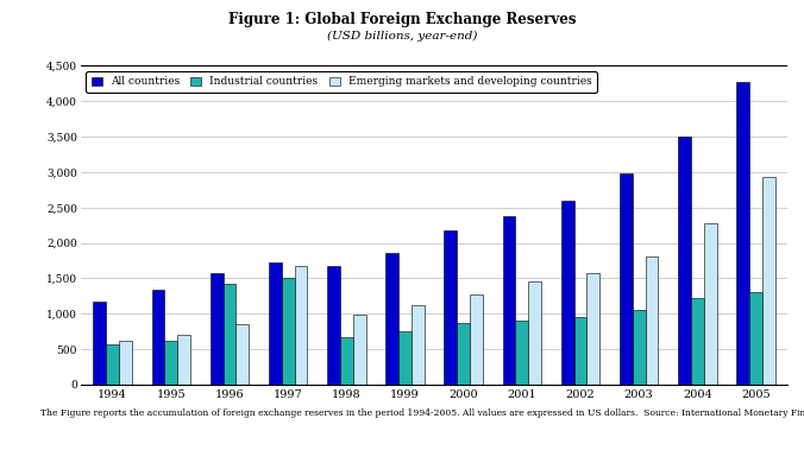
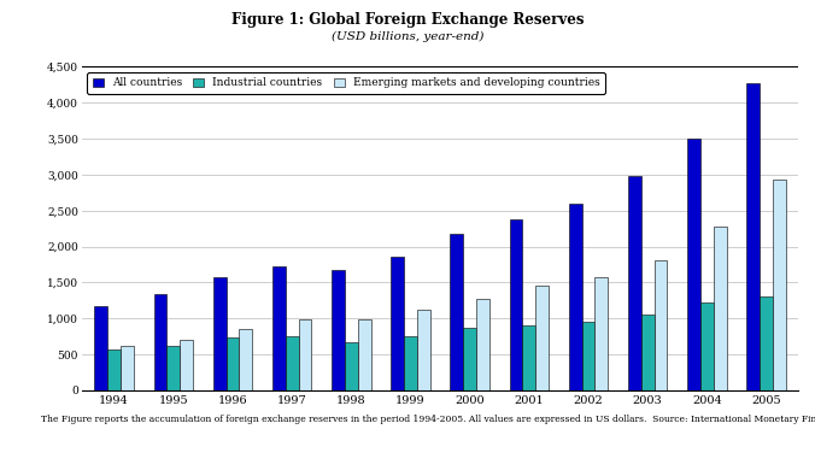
Industrial countries/1996: 1,420 -> 730
Industrial countries/1997: 1,500 -> 760
Emerging markets and developing countries/1997: 1,680 -> 990
